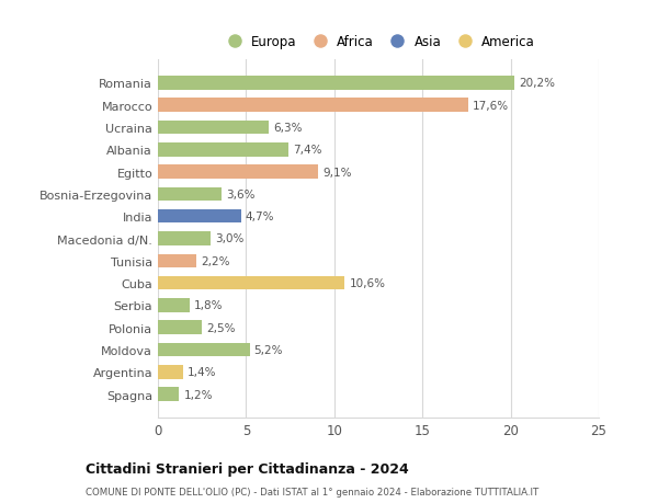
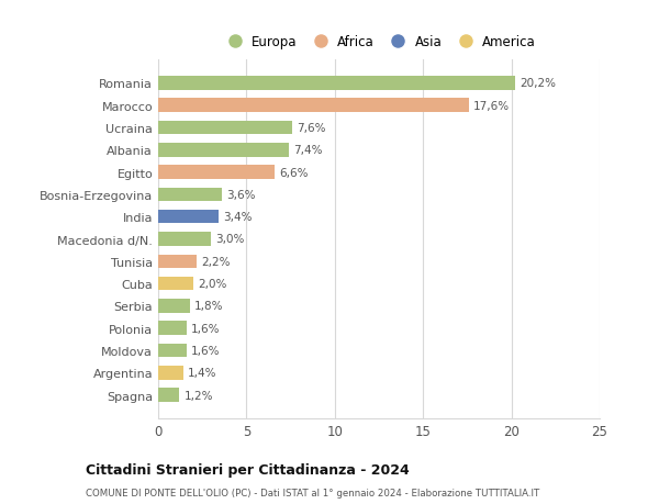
Ucraina: 6,3% -> 7,6%
Egitto: 9,1% -> 6,6%
India: 4,7% -> 3,4%
Cuba: 10,6% -> 2,0%
Polonia: 2,5% -> 1,6%
Moldova: 5,2% -> 1,6%
